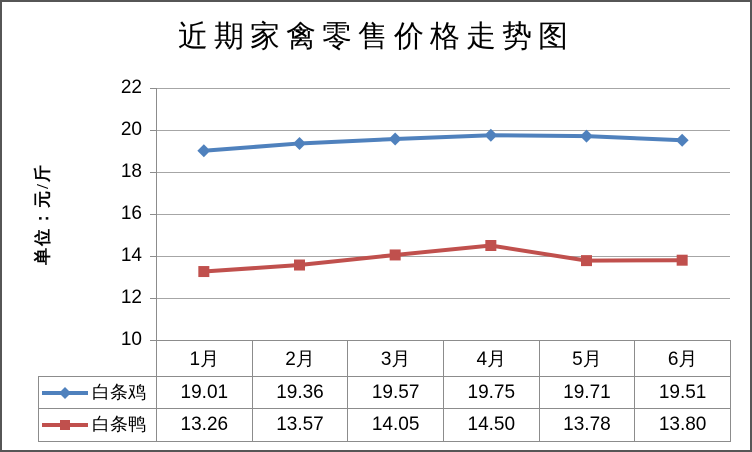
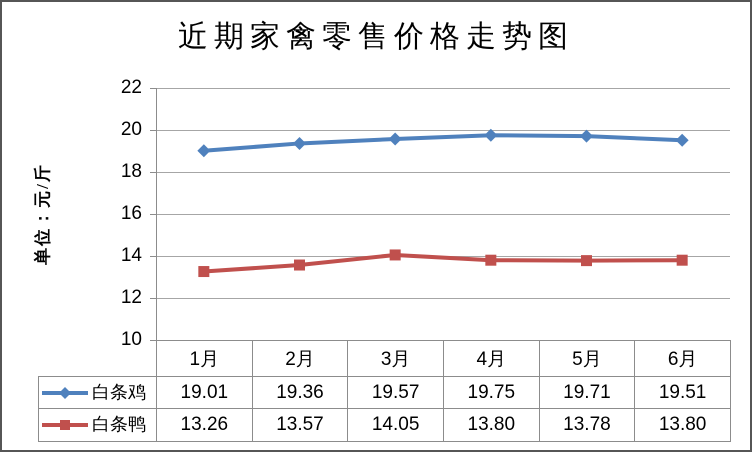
白条鸭/4月: 14.50 -> 13.80
